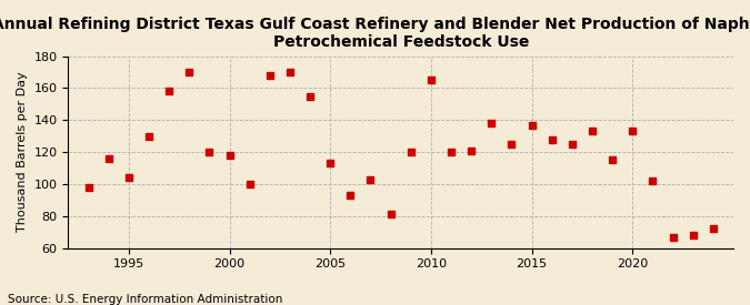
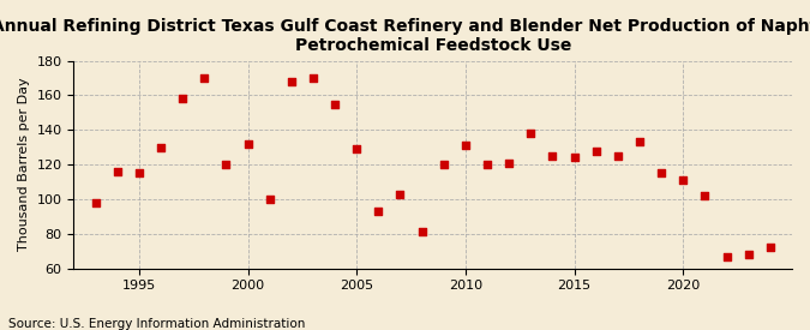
1995: 104 -> 115
2000: 118 -> 132
2005: 113 -> 129
2010: 165 -> 131
2015: 137 -> 124
2020: 133 -> 111
